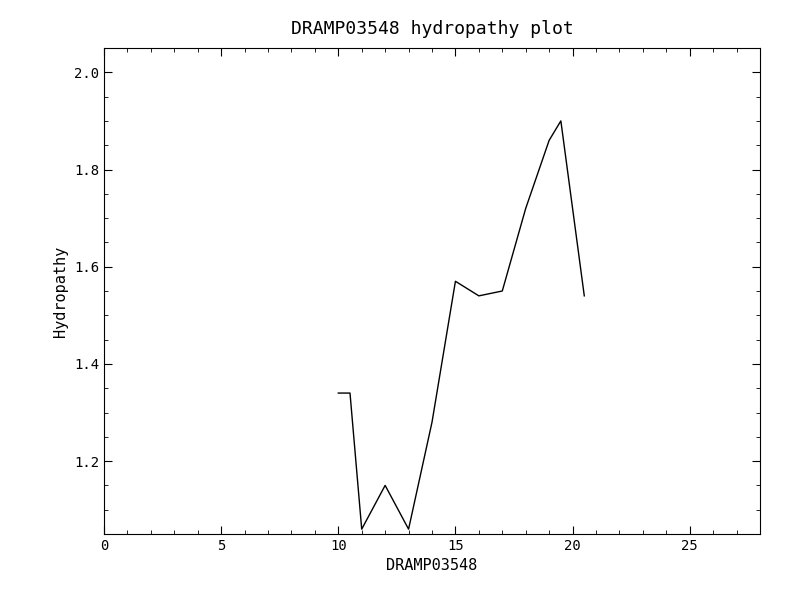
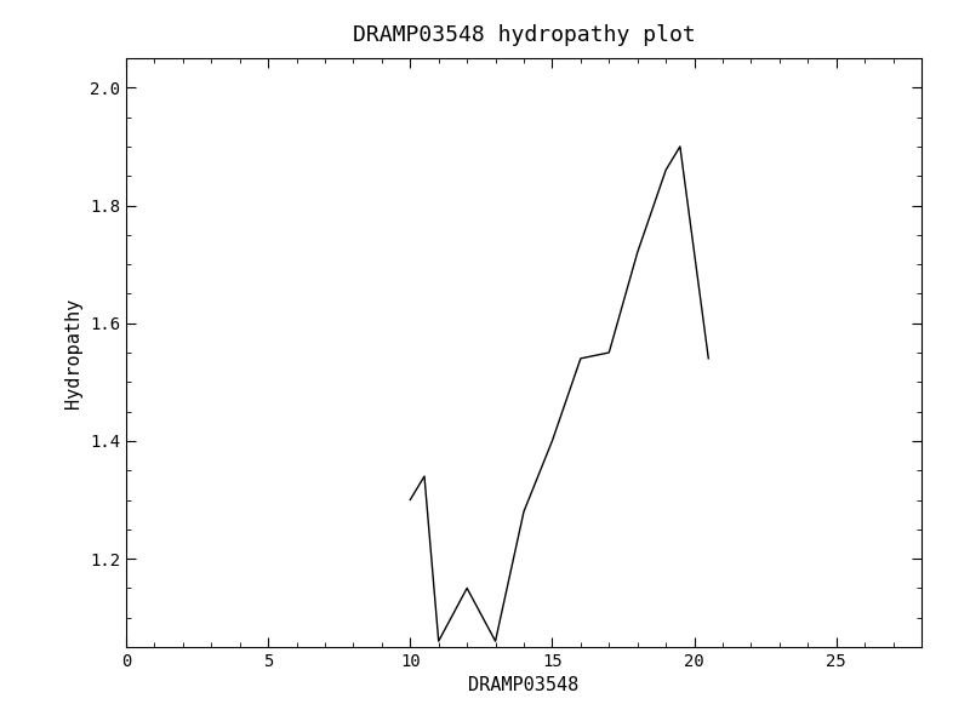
10: 1.34 -> 1.30
15: 1.57 -> 1.40
